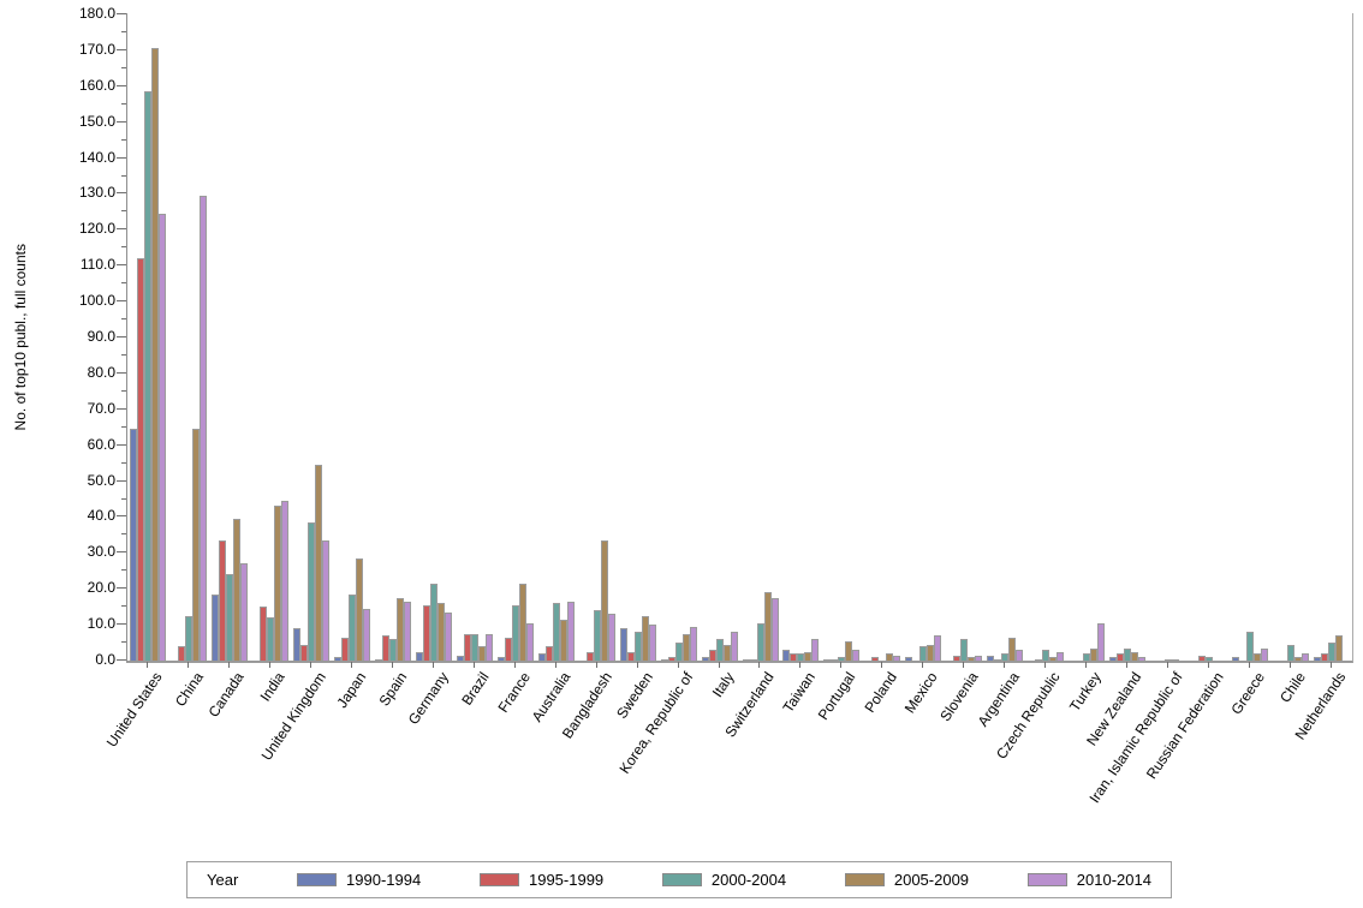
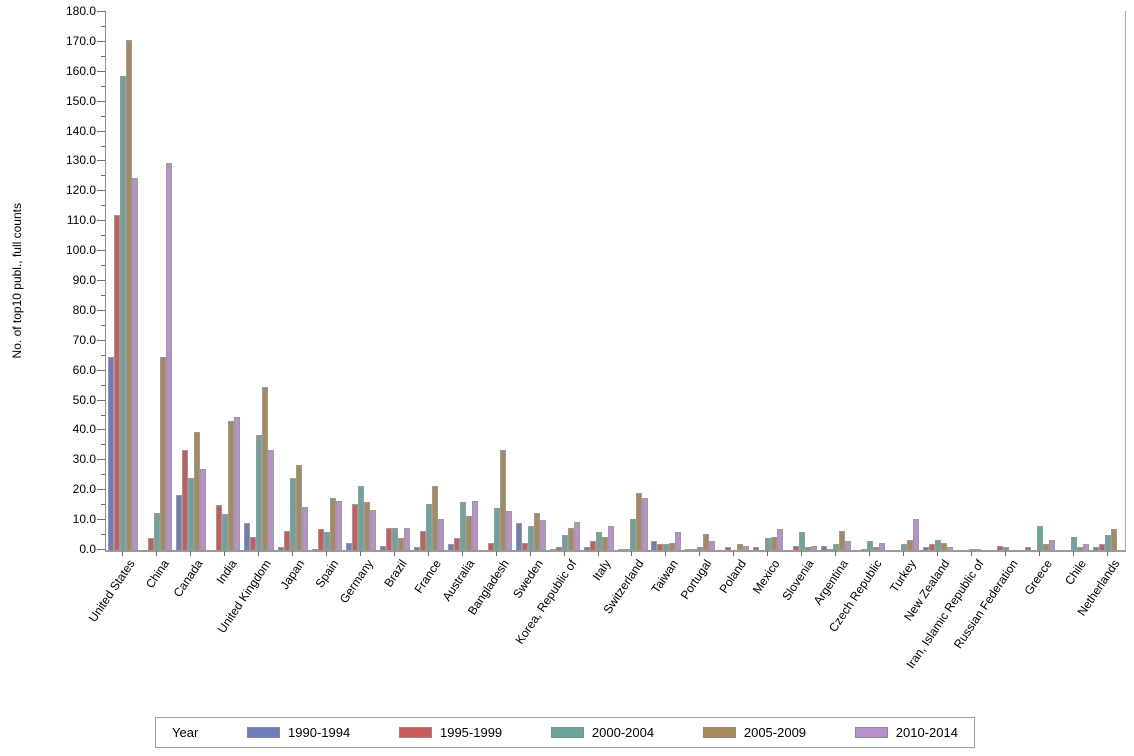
2000-2004/Japan: 18 -> 24
